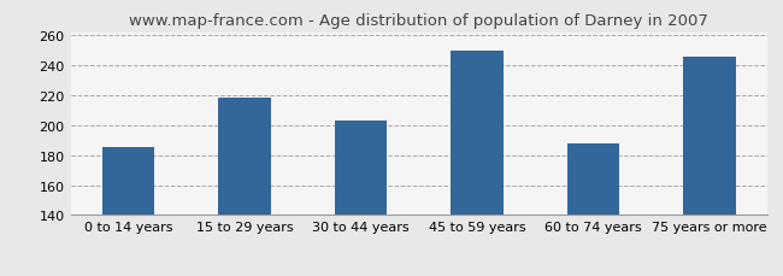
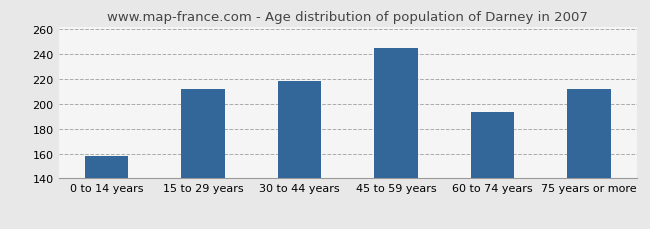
0 to 14 years: 185 -> 158
15 to 29 years: 218 -> 212
30 to 44 years: 203 -> 218
45 to 59 years: 250 -> 245
60 to 74 years: 188 -> 193
75 years or more: 246 -> 212
